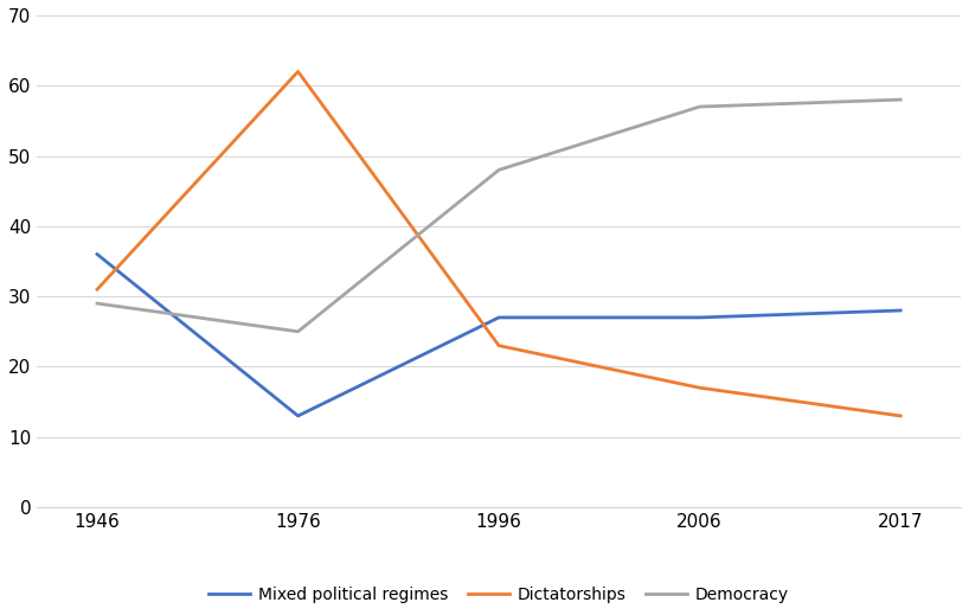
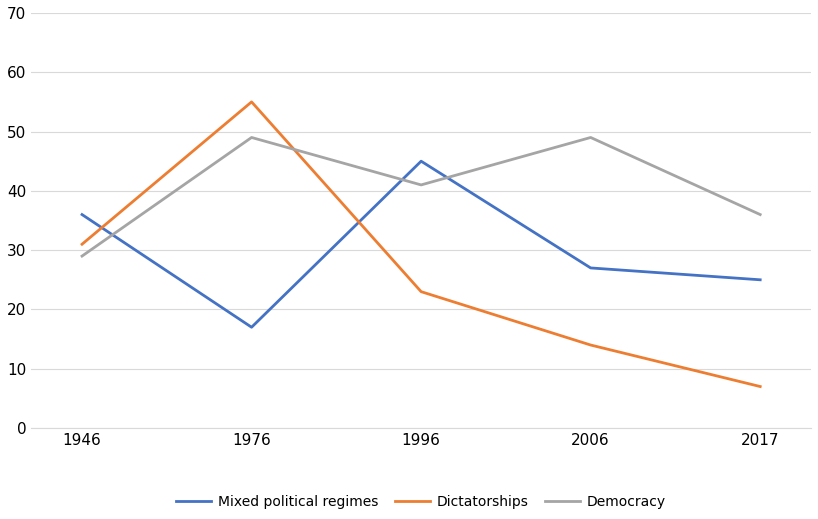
Mixed political regimes/1976: 13 -> 17
Dictatorships/1976: 62 -> 55
Democracy/1976: 25 -> 49
Mixed political regimes/1996: 27 -> 45
Democracy/1996: 48 -> 41
Dictatorships/2006: 17 -> 14
Democracy/2006: 57 -> 49
Mixed political regimes/2017: 28 -> 25
Dictatorships/2017: 13 -> 7
Democracy/2017: 58 -> 36
